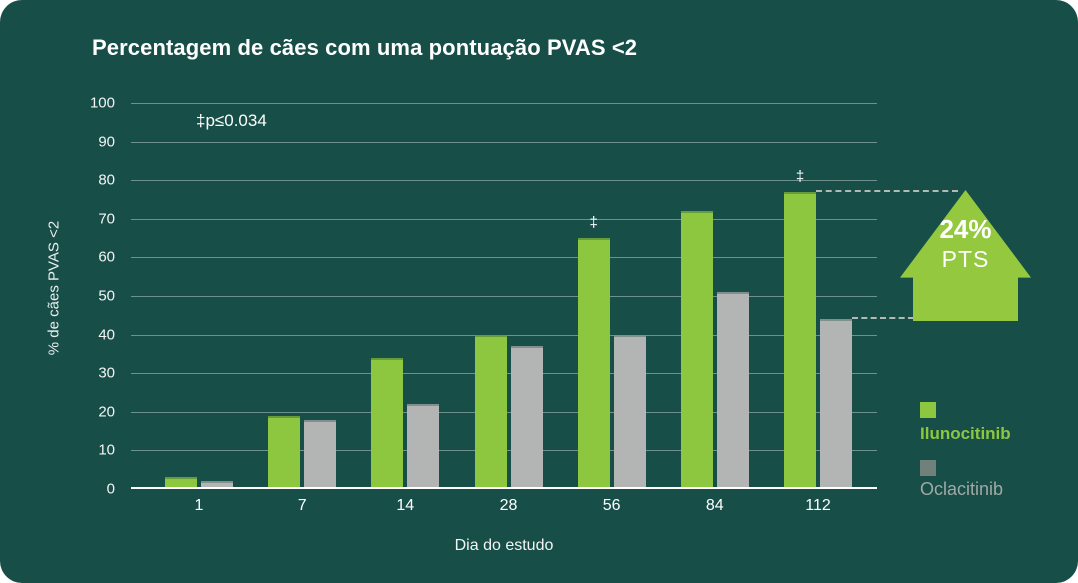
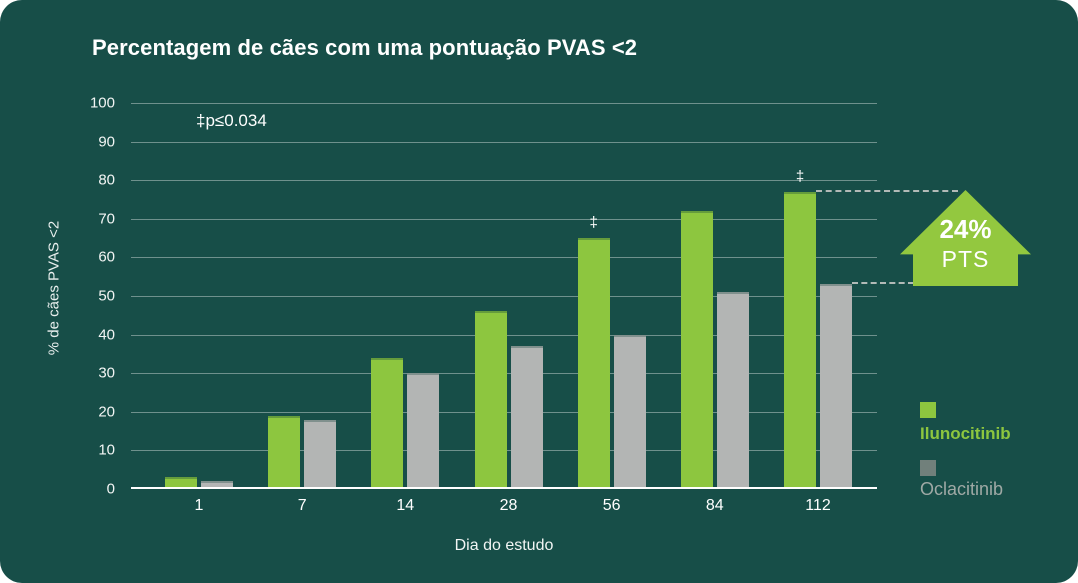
Oclacitinib/14: 22 -> 30
Ilunocitinib/28: 40 -> 46
Oclacitinib/112: 44 -> 53
